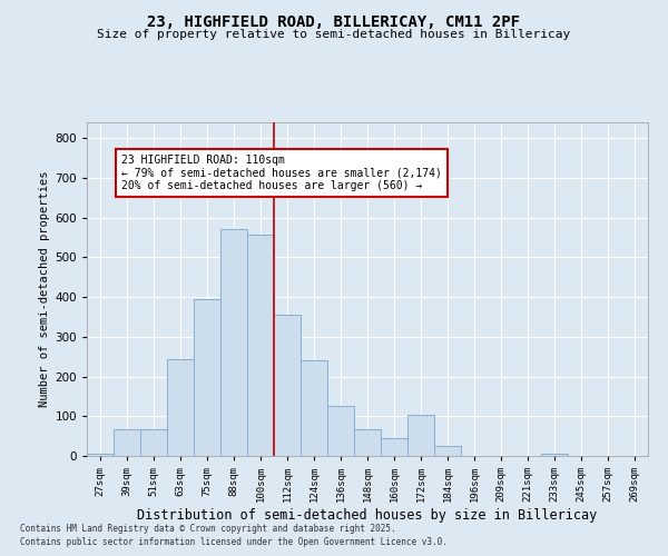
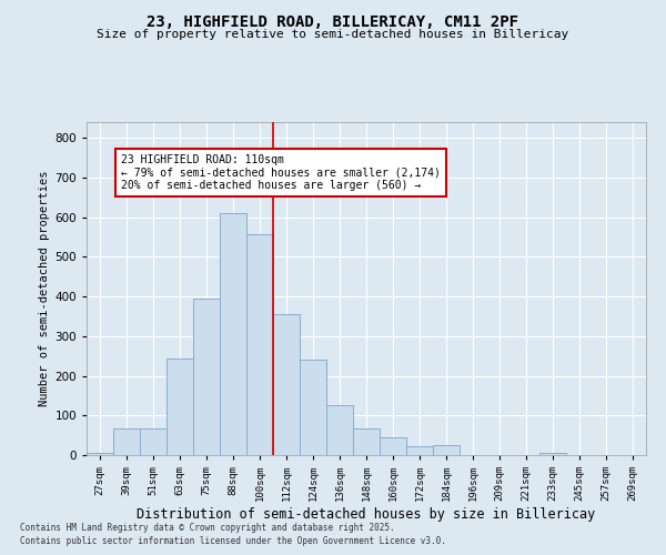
88sqm: 570 -> 610
172sqm: 105 -> 22
